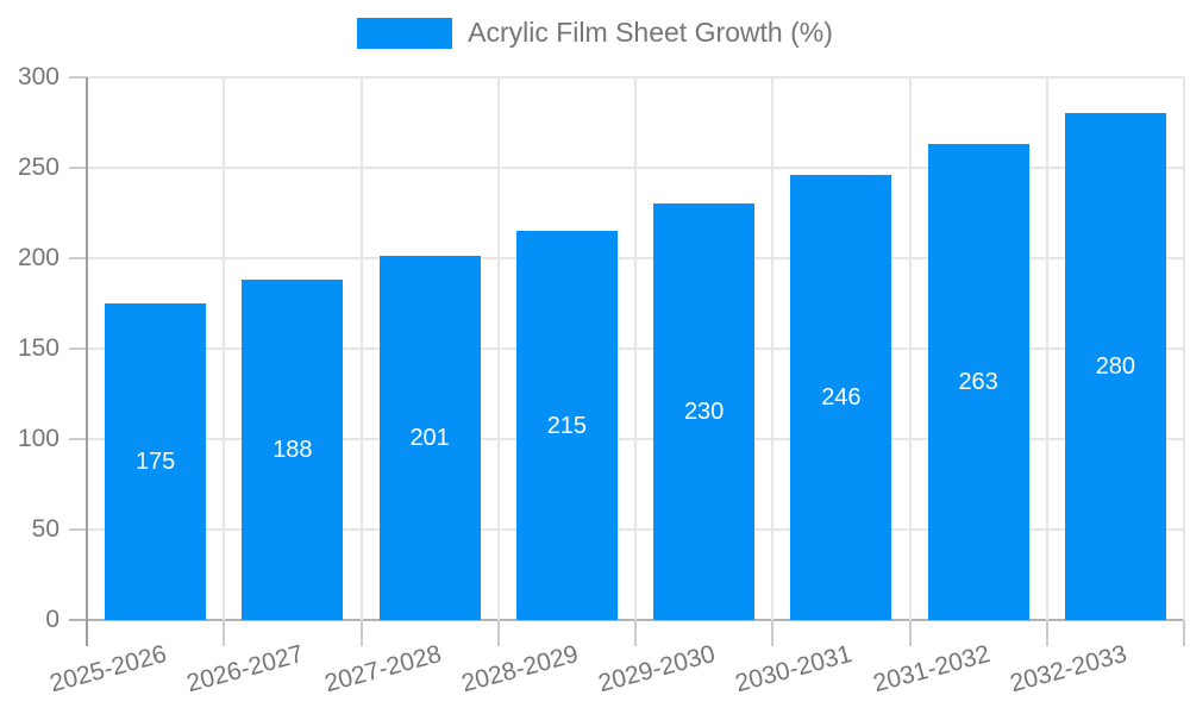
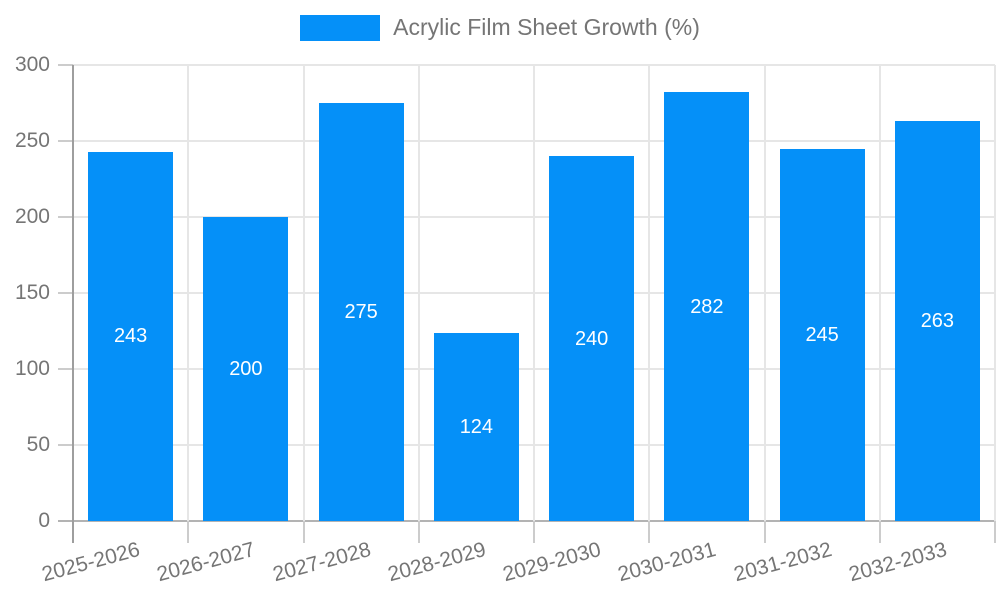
2025-2026: 175 -> 243
2026-2027: 188 -> 200
2027-2028: 201 -> 275
2028-2029: 215 -> 124
2029-2030: 230 -> 240
2030-2031: 246 -> 282
2031-2032: 263 -> 245
2032-2033: 280 -> 263
